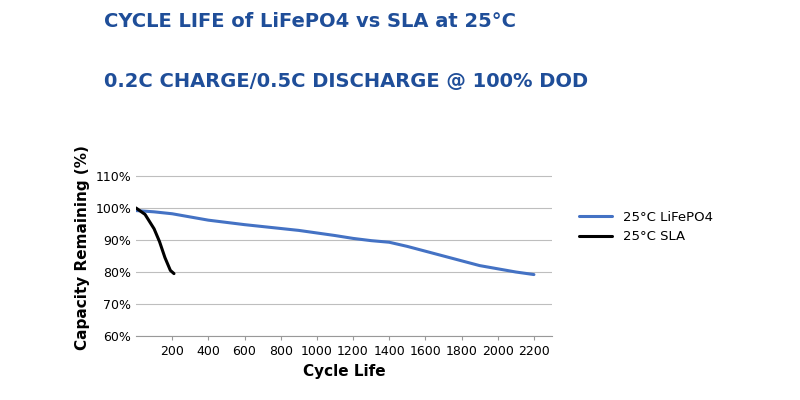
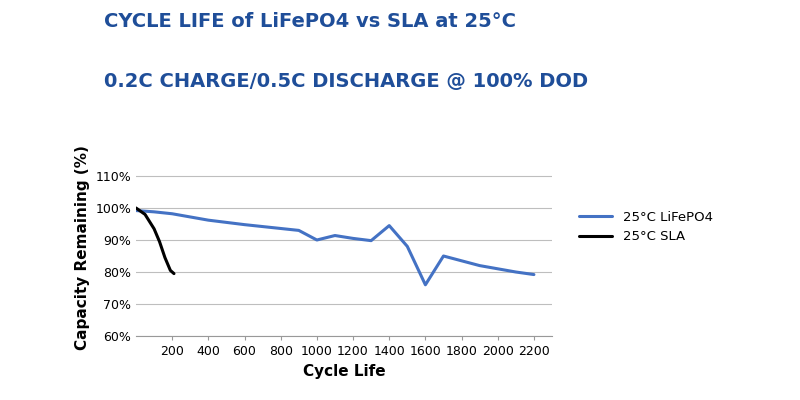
25°C LiFePO4/1000: 92.2% -> 90.0%
25°C LiFePO4/1400: 89.3% -> 94.5%
25°C LiFePO4/1600: 86.5% -> 76.0%
